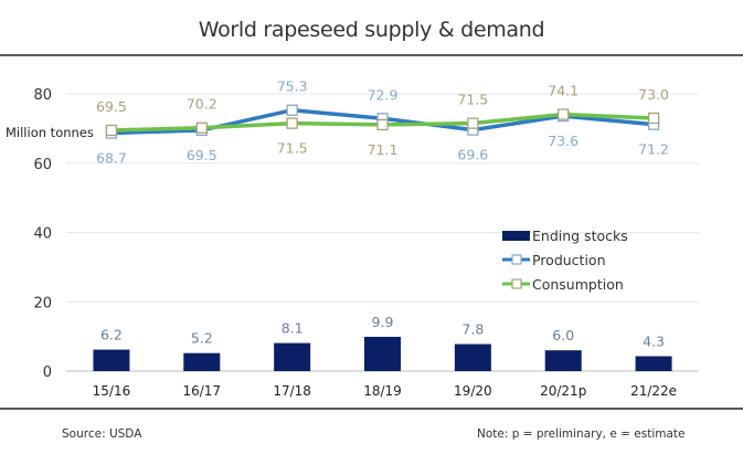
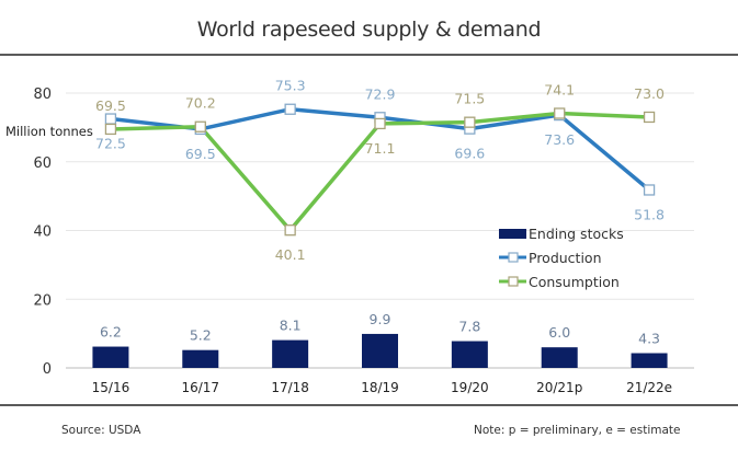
Production/15/16: 68.7 -> 72.5
Consumption/17/18: 71.5 -> 40.1
Production/21/22e: 71.2 -> 51.8
